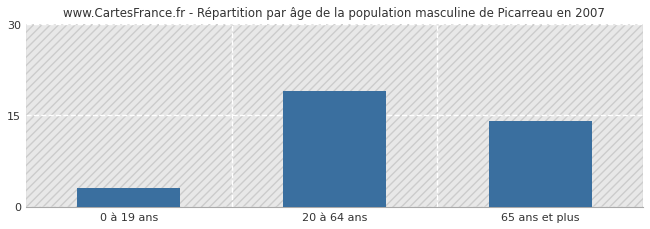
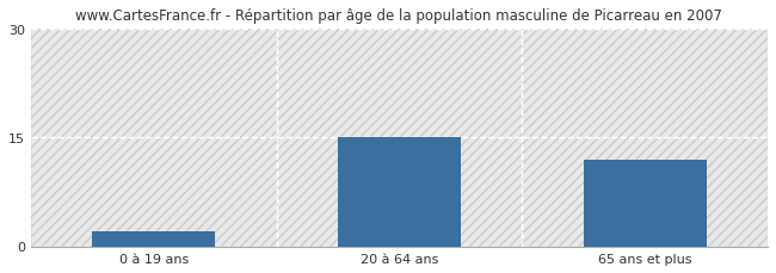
0 à 19 ans: 3 -> 2
20 à 64 ans: 19 -> 15
65 ans et plus: 14 -> 12
